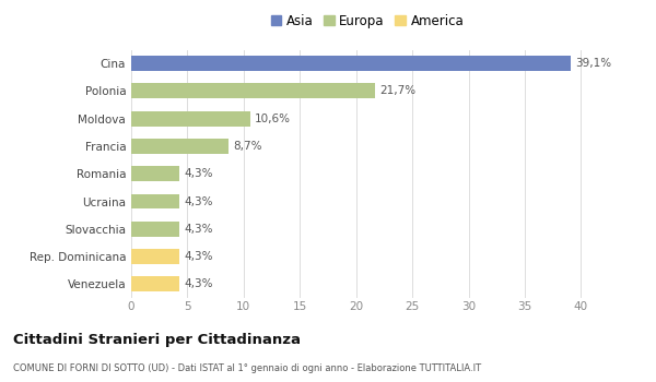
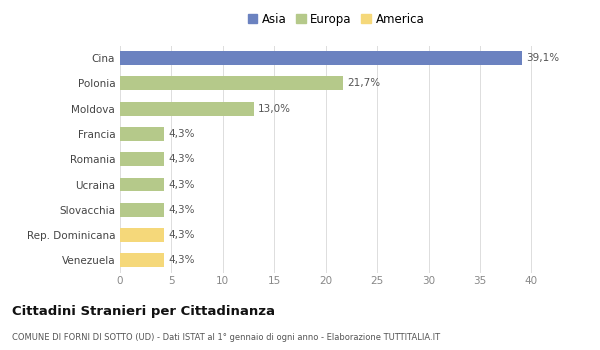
Moldova: 10,6% -> 13,0%
Francia: 8,7% -> 4,3%
